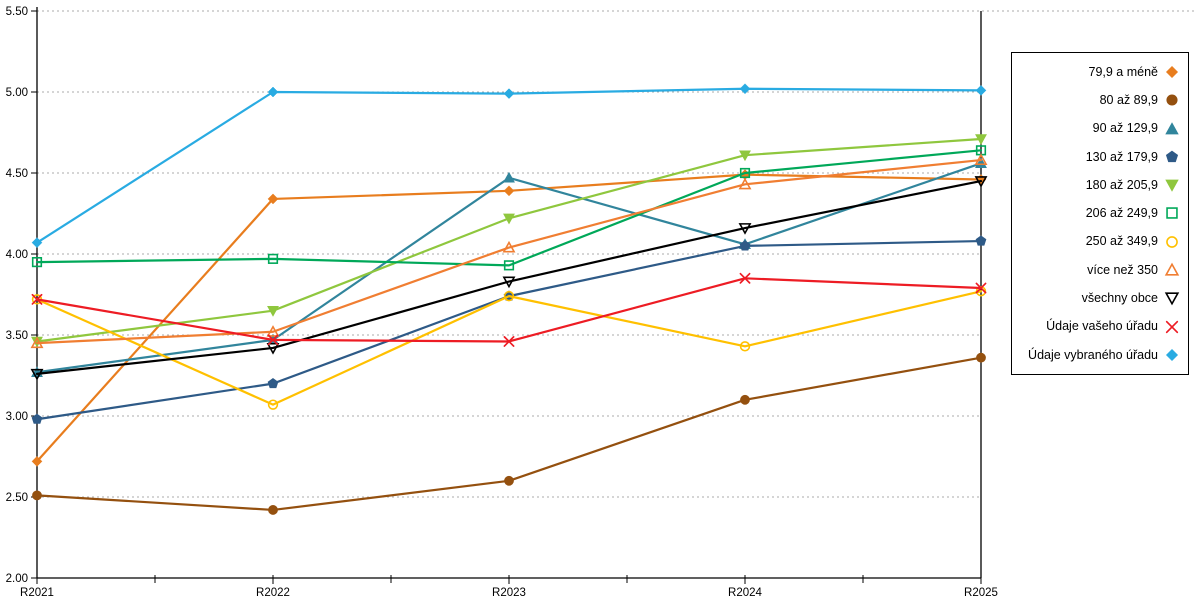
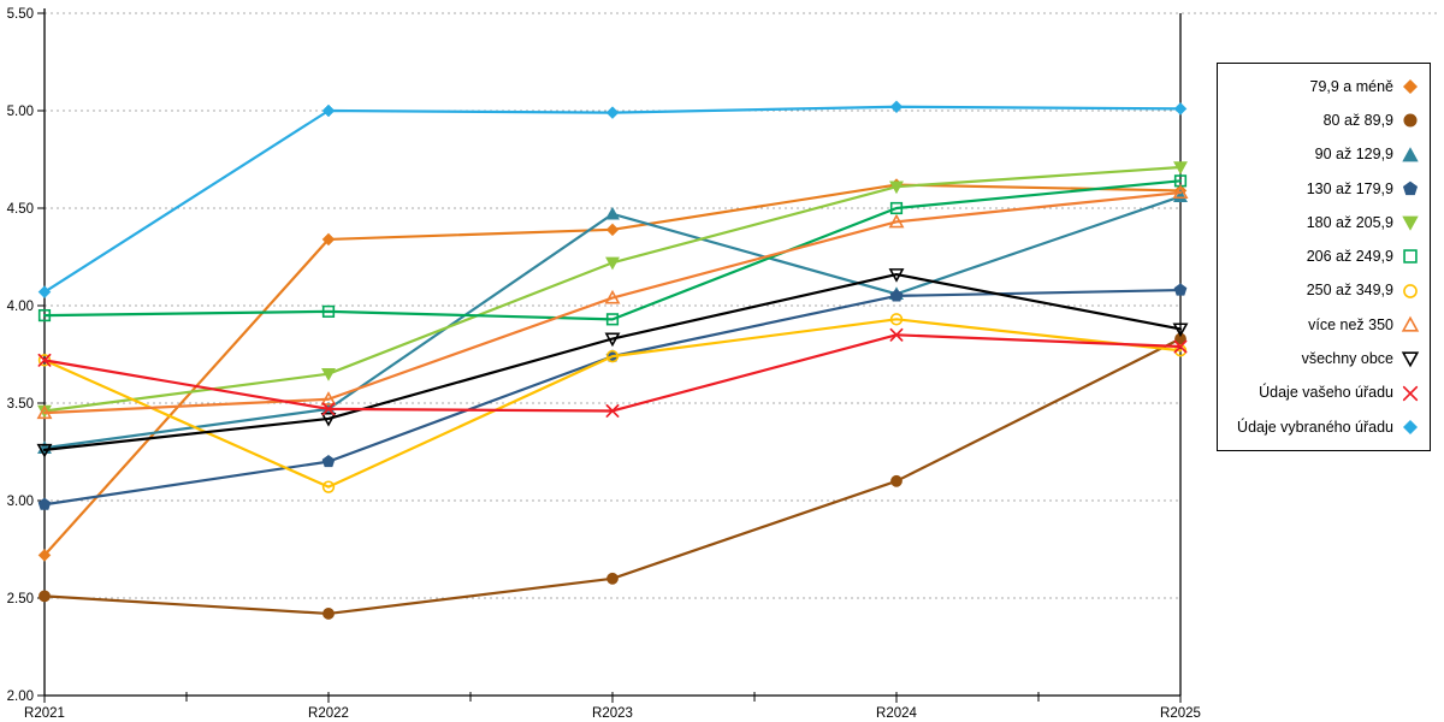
79,9 a méně/R2024: 4.49 -> 4.62
250 až 349,9/R2024: 3.43 -> 3.93
79,9 a méně/R2025: 4.46 -> 4.59
80 až 89,9/R2025: 3.36 -> 3.83
všechny obce/R2025: 4.45 -> 3.88
